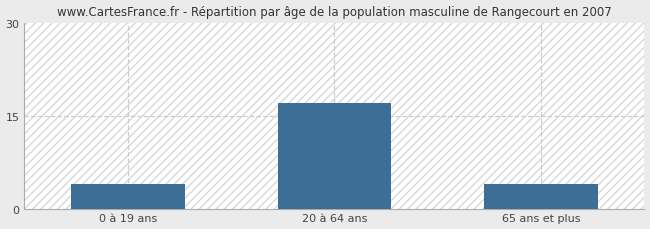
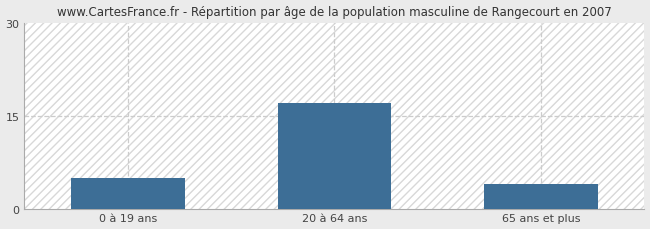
0 à 19 ans: 4 -> 5
